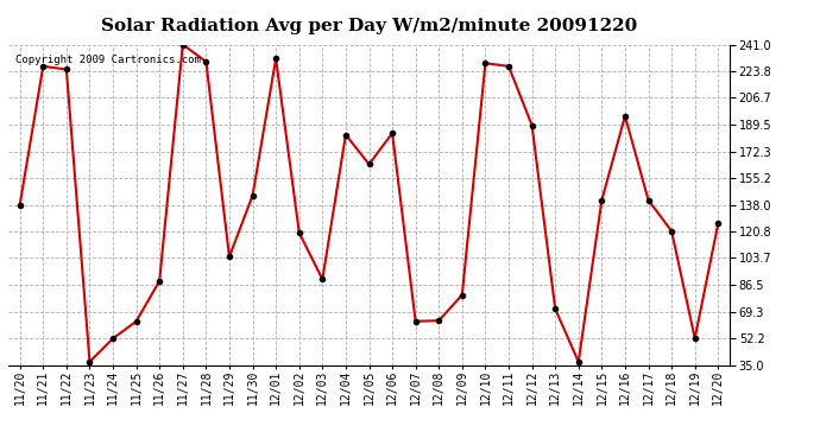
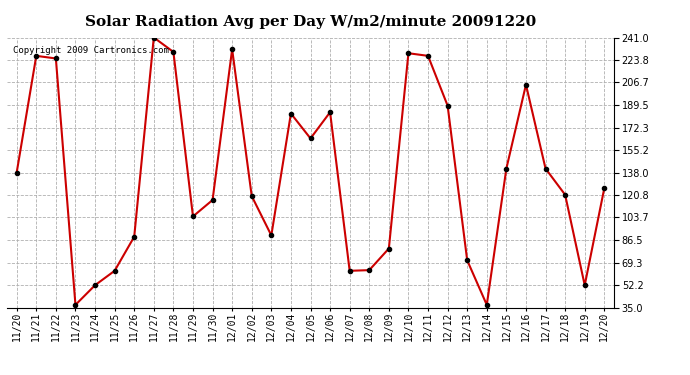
11/30: 144 -> 117
12/16: 195 -> 205
